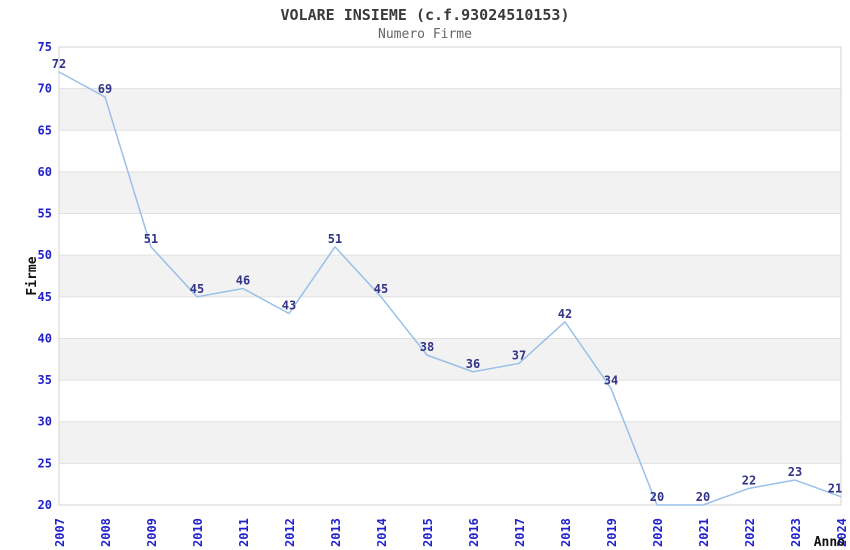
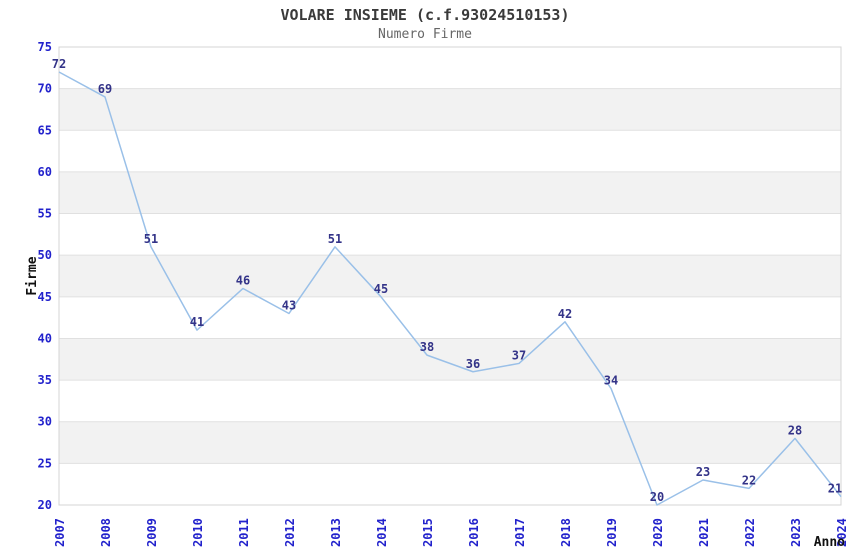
2010: 45 -> 41
2021: 20 -> 23
2023: 23 -> 28
